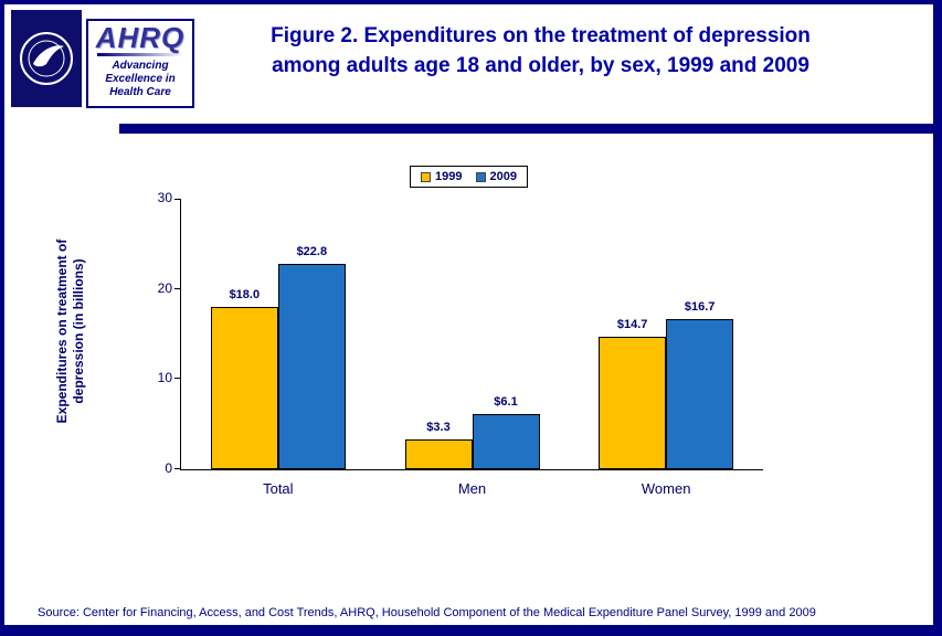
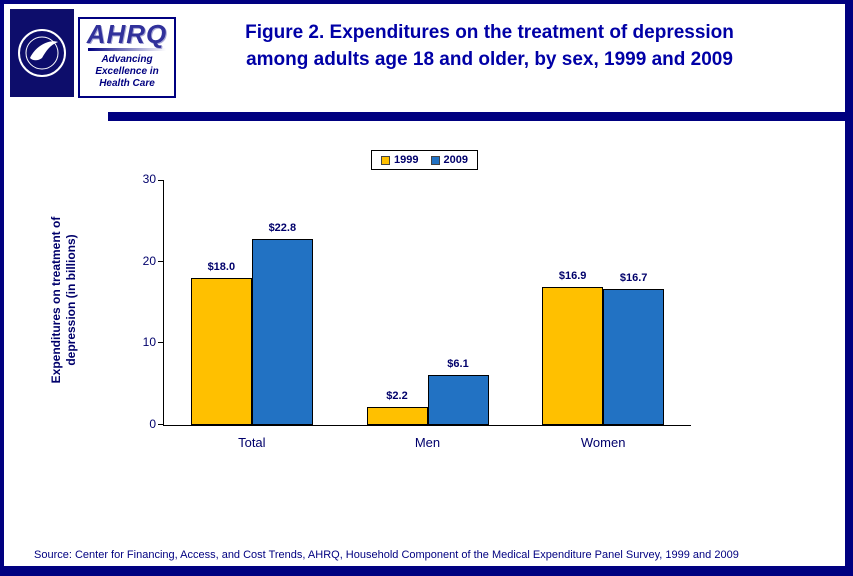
1999/Men: $3.3 -> $2.2
1999/Women: $14.7 -> $16.9
